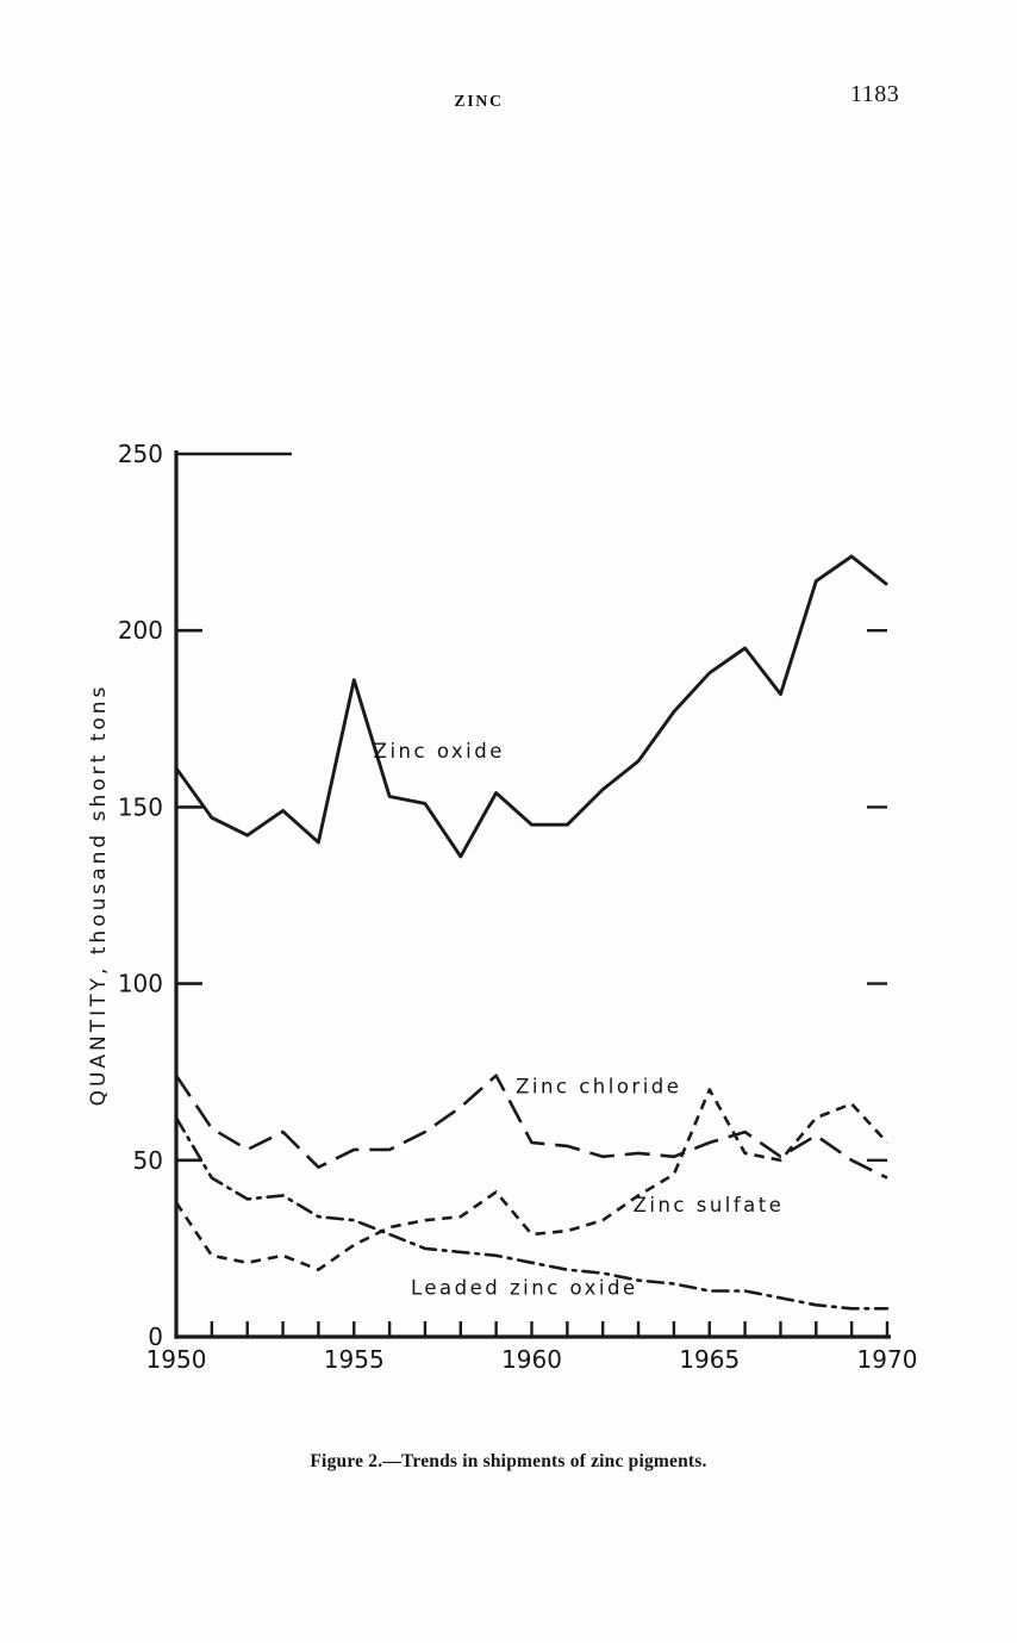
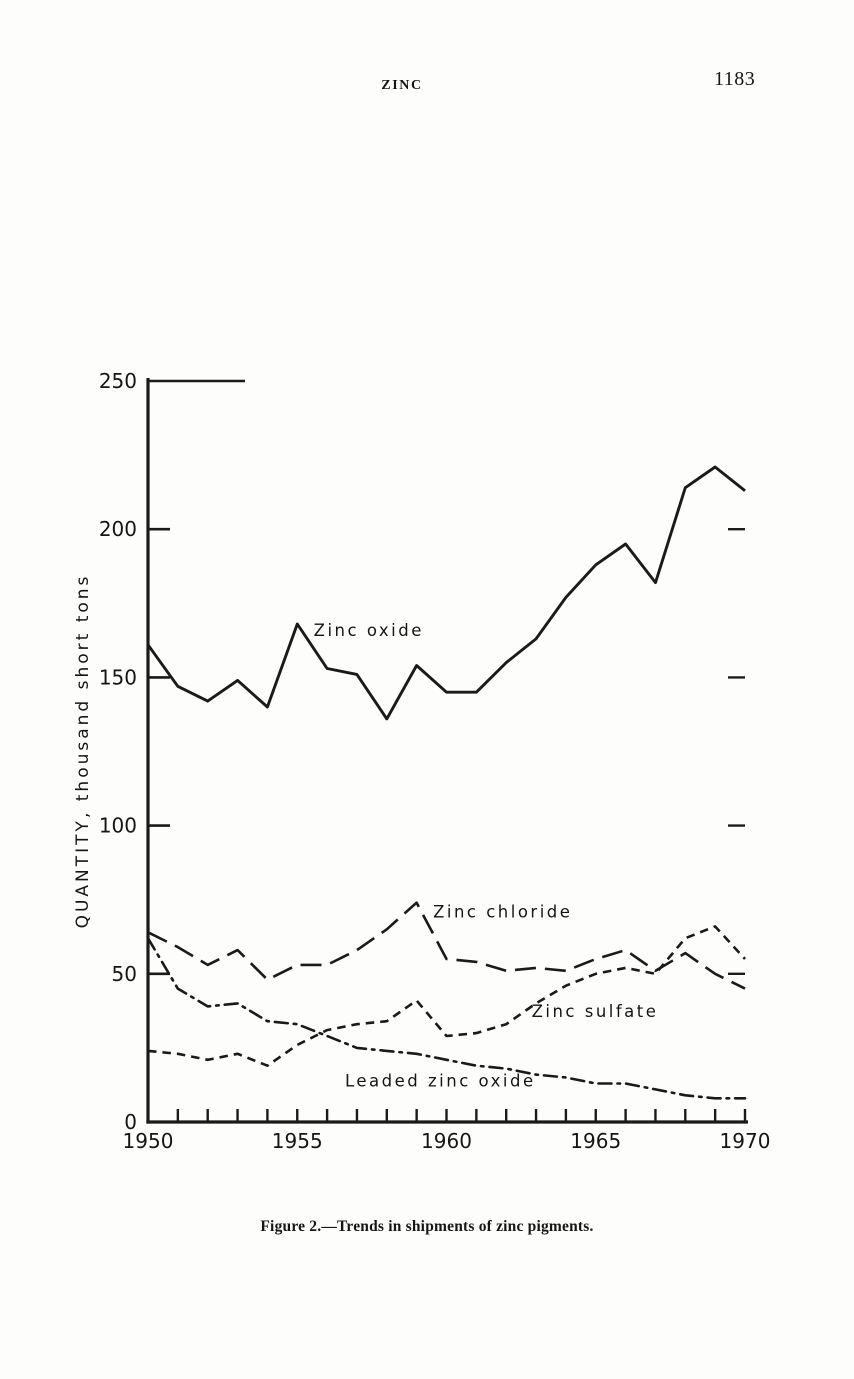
Zinc chloride/1950: 74 -> 64
Zinc sulfate/1950: 38 -> 24
Zinc oxide/1955: 186 -> 168
Zinc sulfate/1965: 70 -> 50
